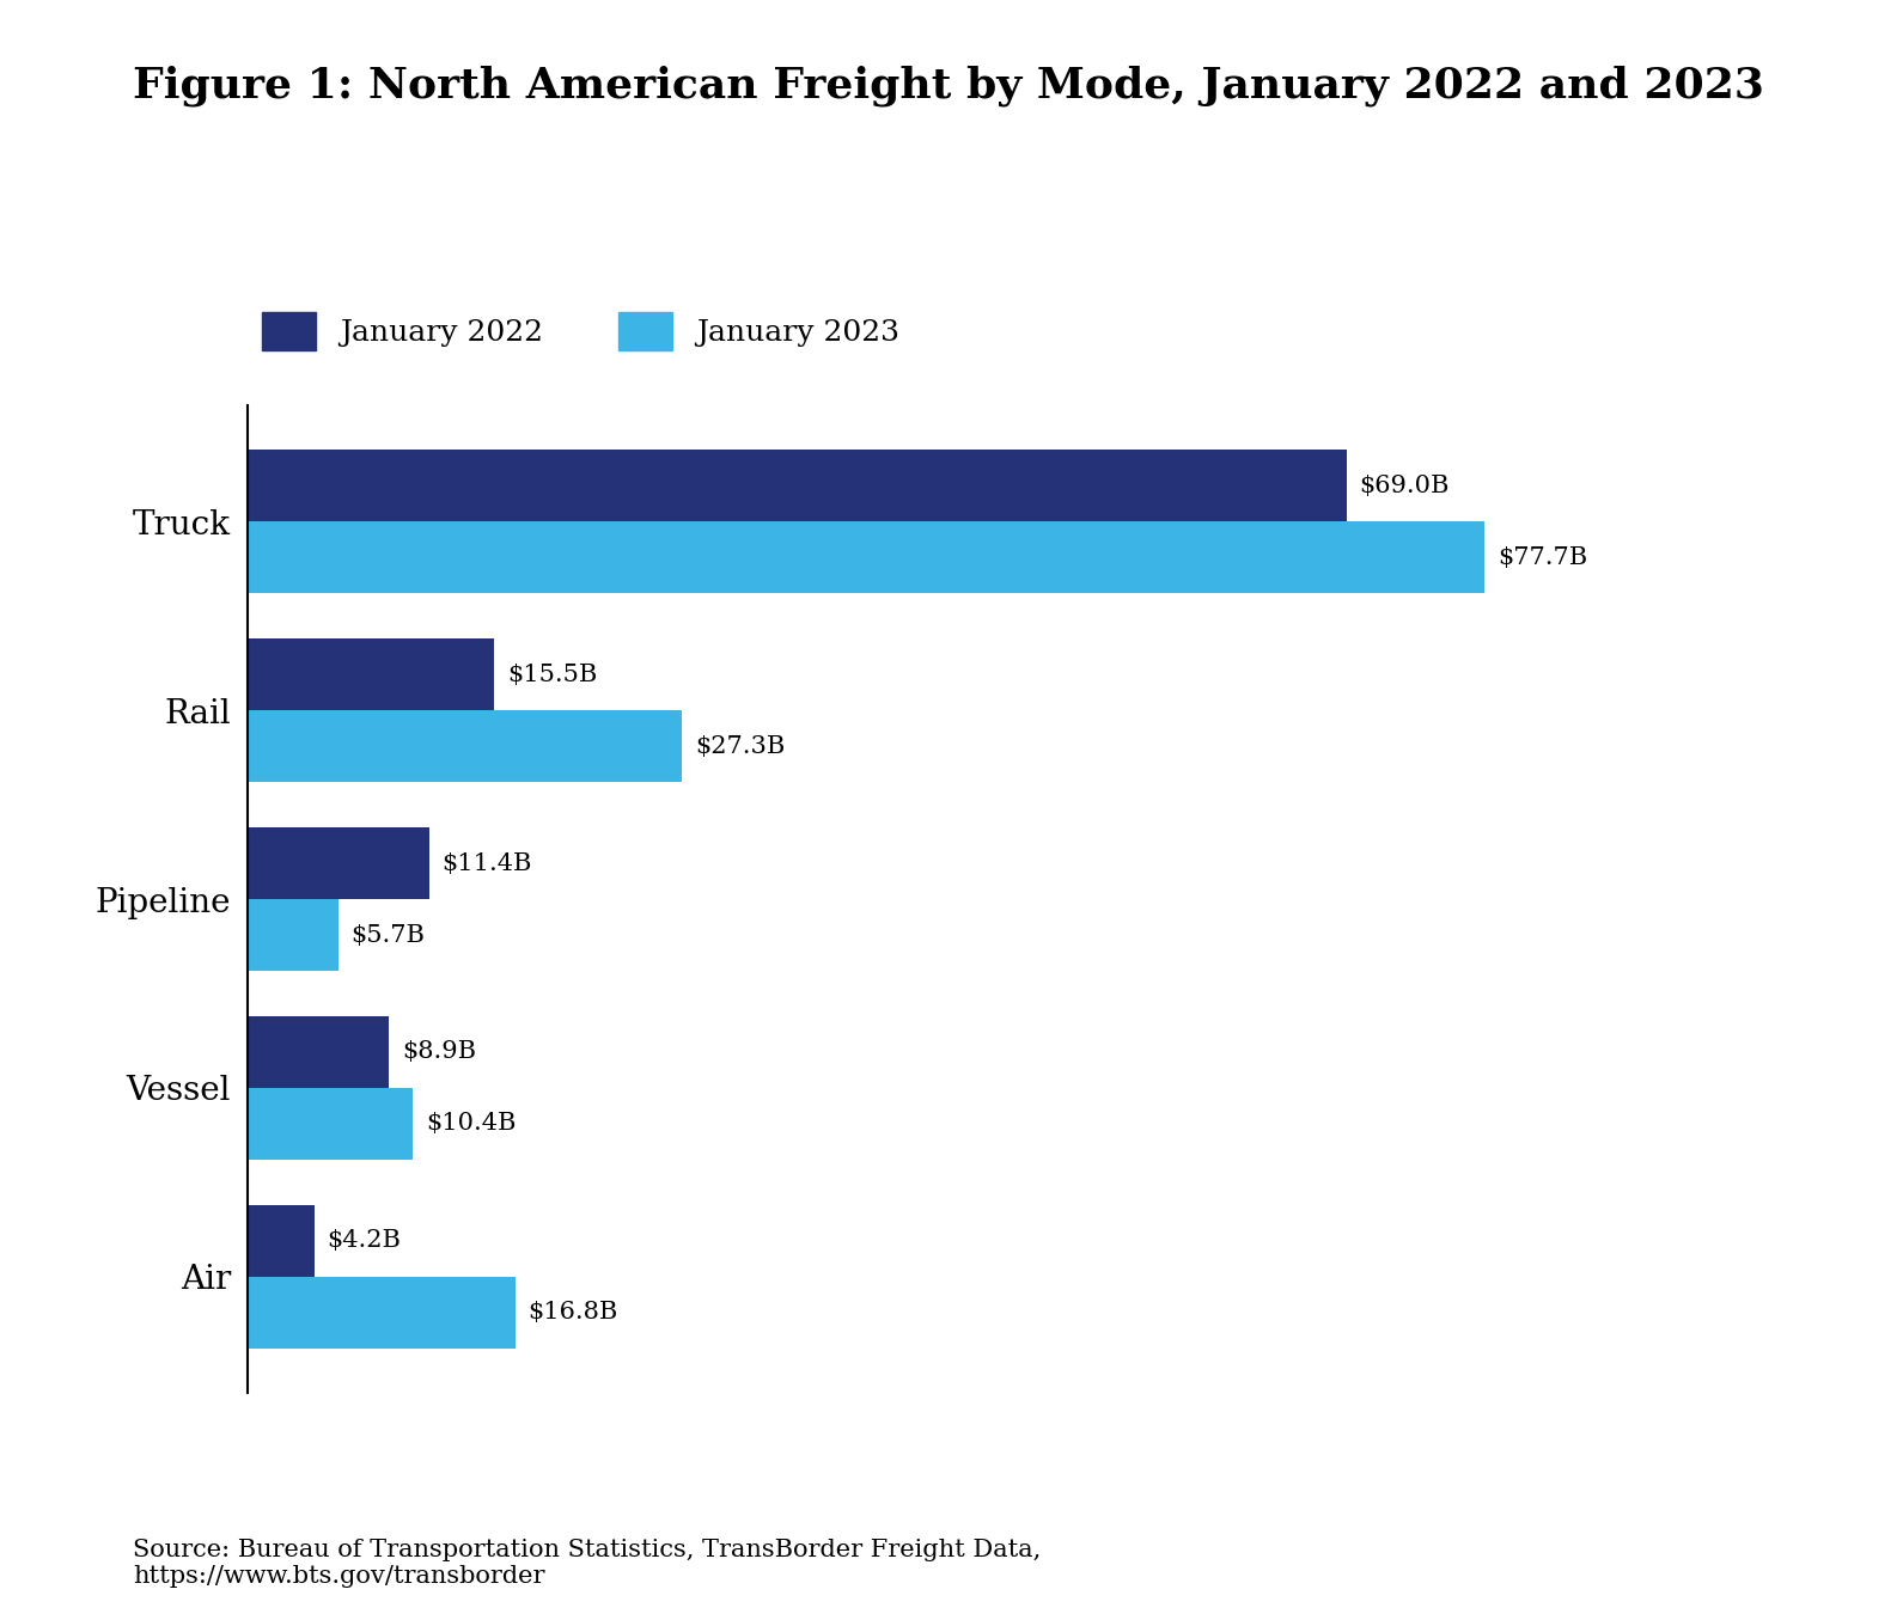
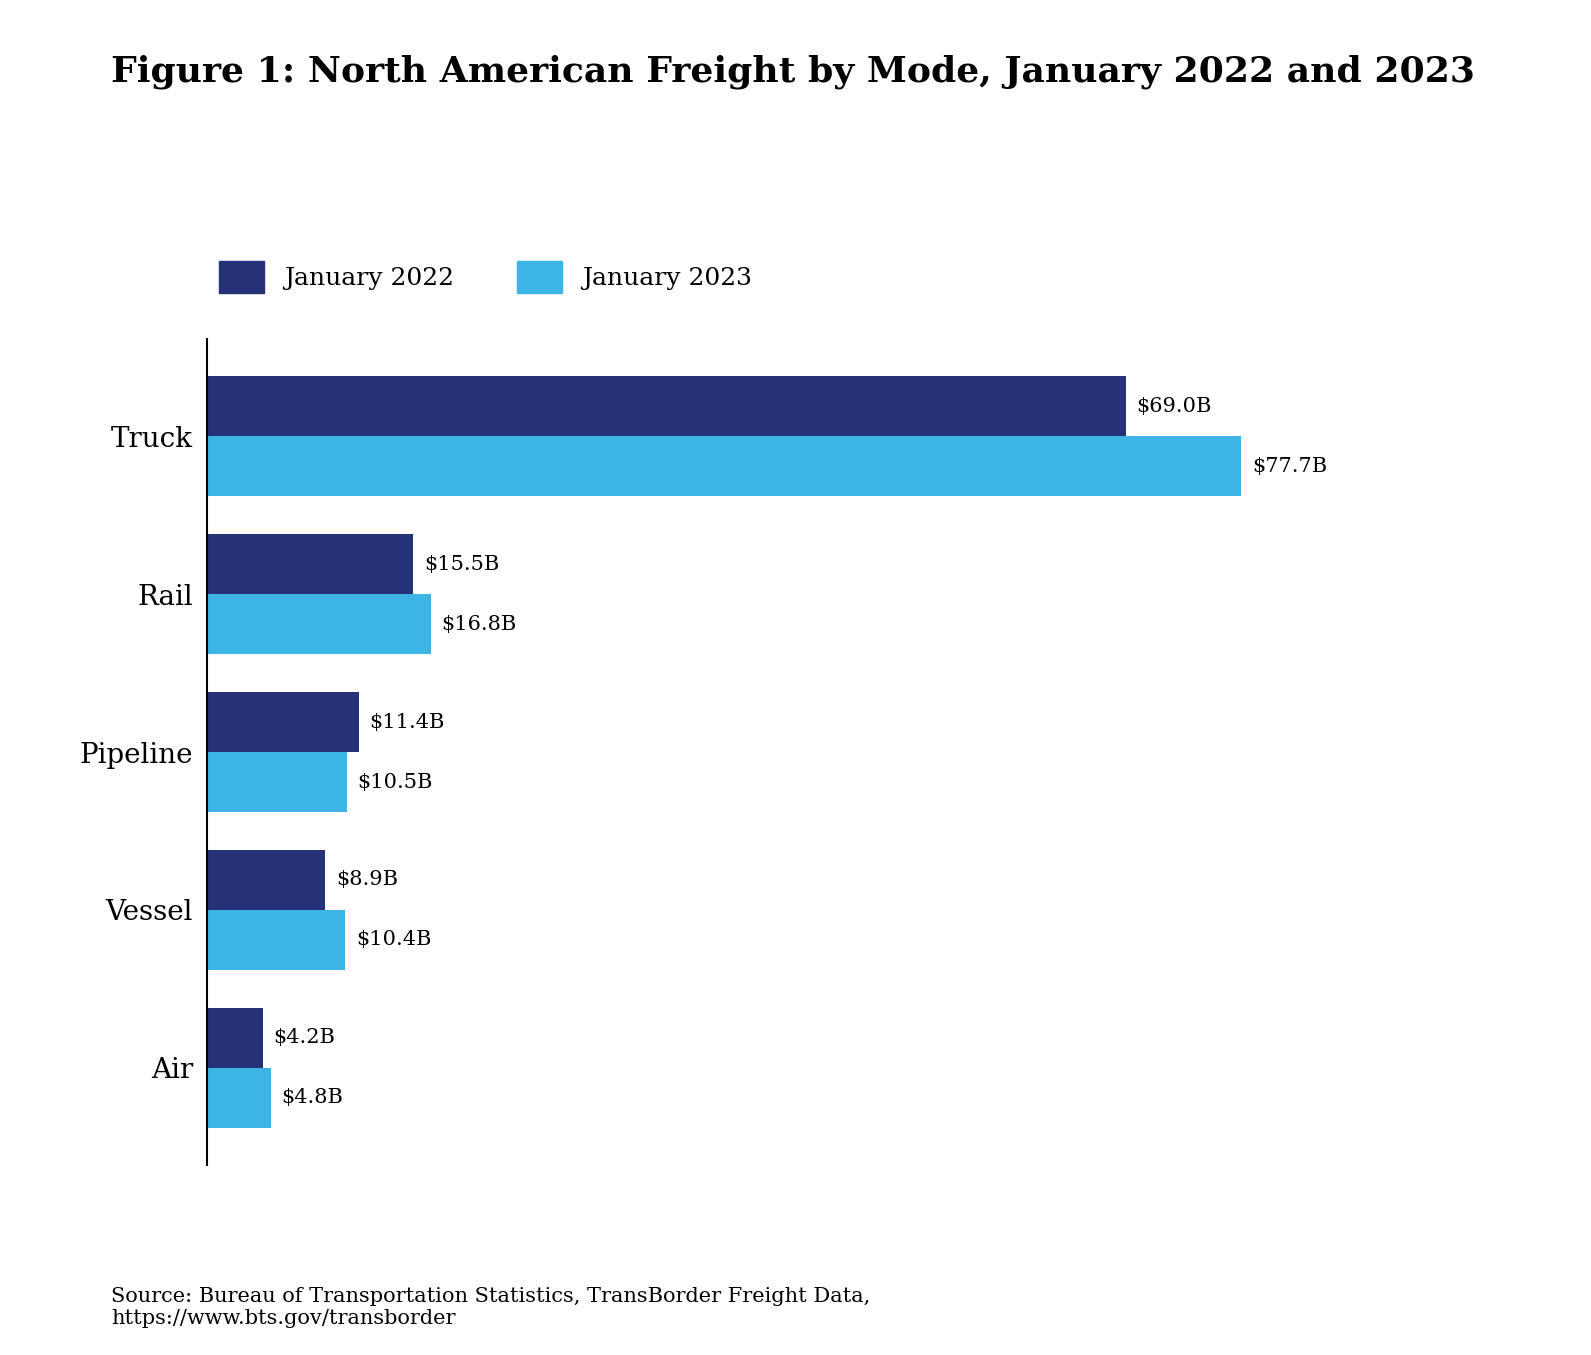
January 2023/Rail: $27.3B -> $16.8B
January 2023/Pipeline: $5.7B -> $10.5B
January 2023/Air: $16.8B -> $4.8B
